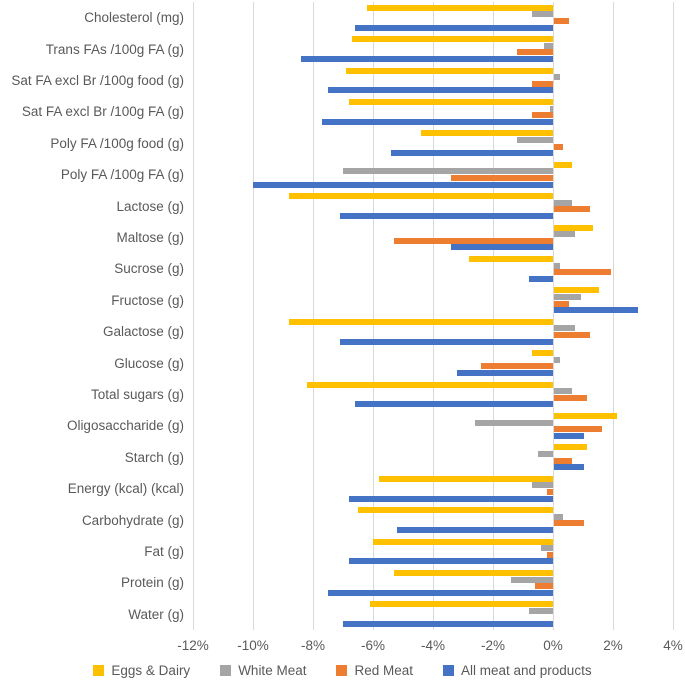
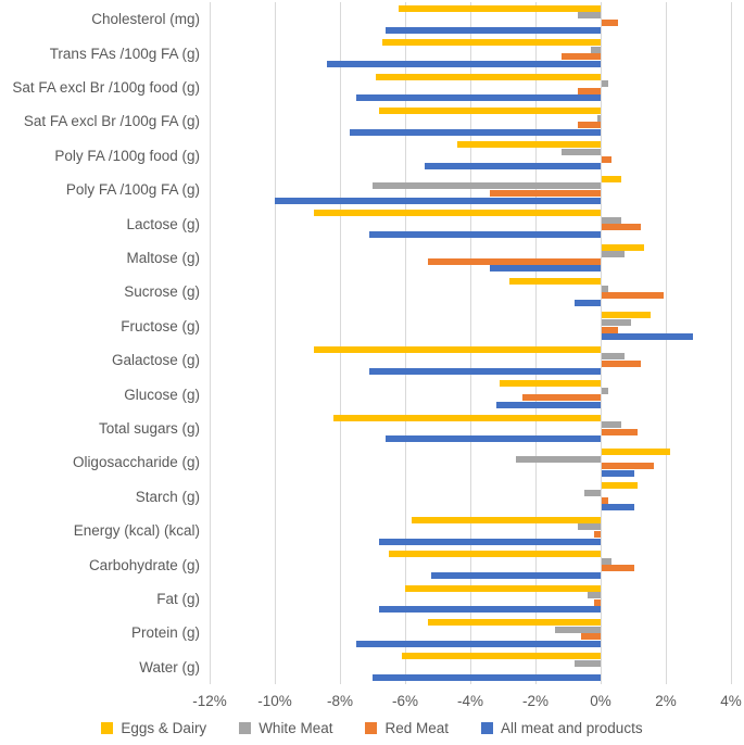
Eggs & Dairy/Glucose (g): -0.7% -> -3.1%
Red Meat/Starch (g): 0.6% -> 0.2%
